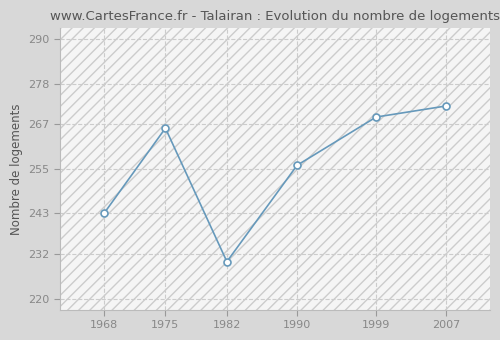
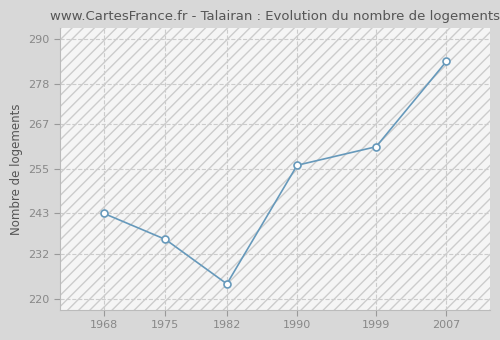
1975: 266 -> 236
1982: 230 -> 224
1999: 269 -> 261
2007: 272 -> 284
